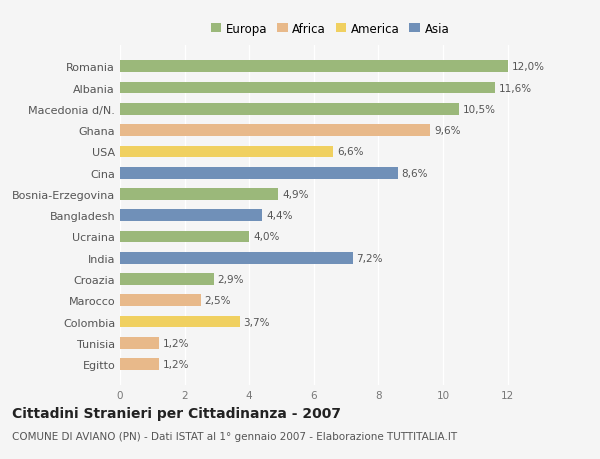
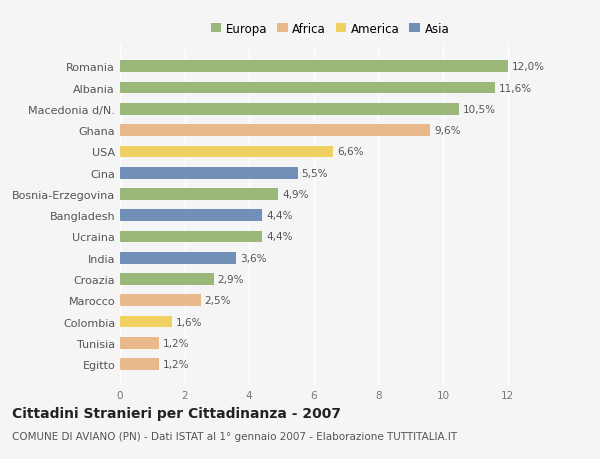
Cina: 8,6% -> 5,5%
Ucraina: 4,0% -> 4,4%
India: 7,2% -> 3,6%
Colombia: 3,7% -> 1,6%
